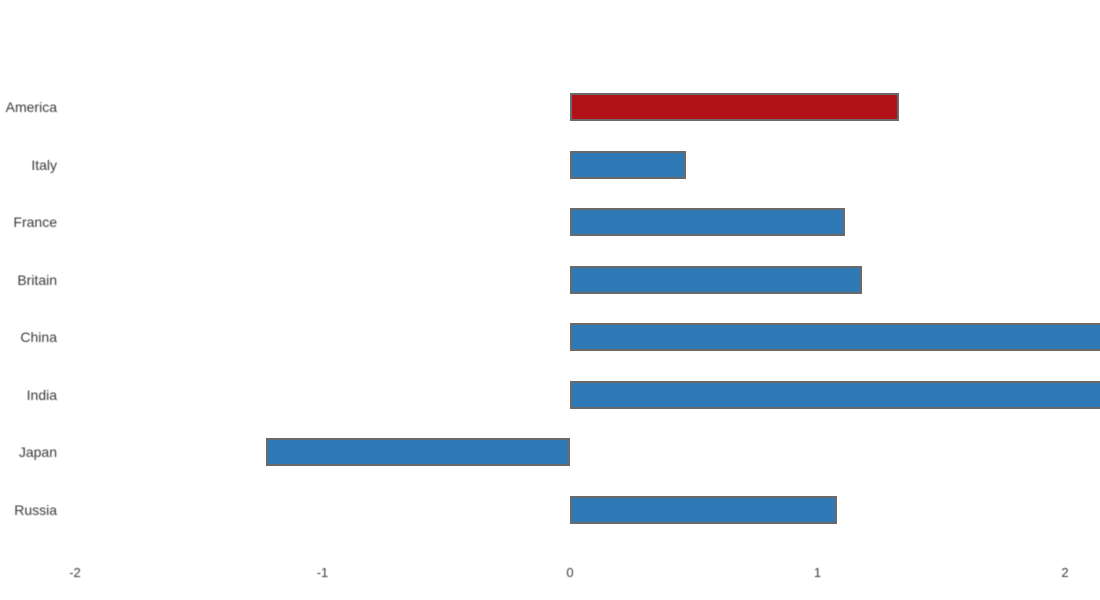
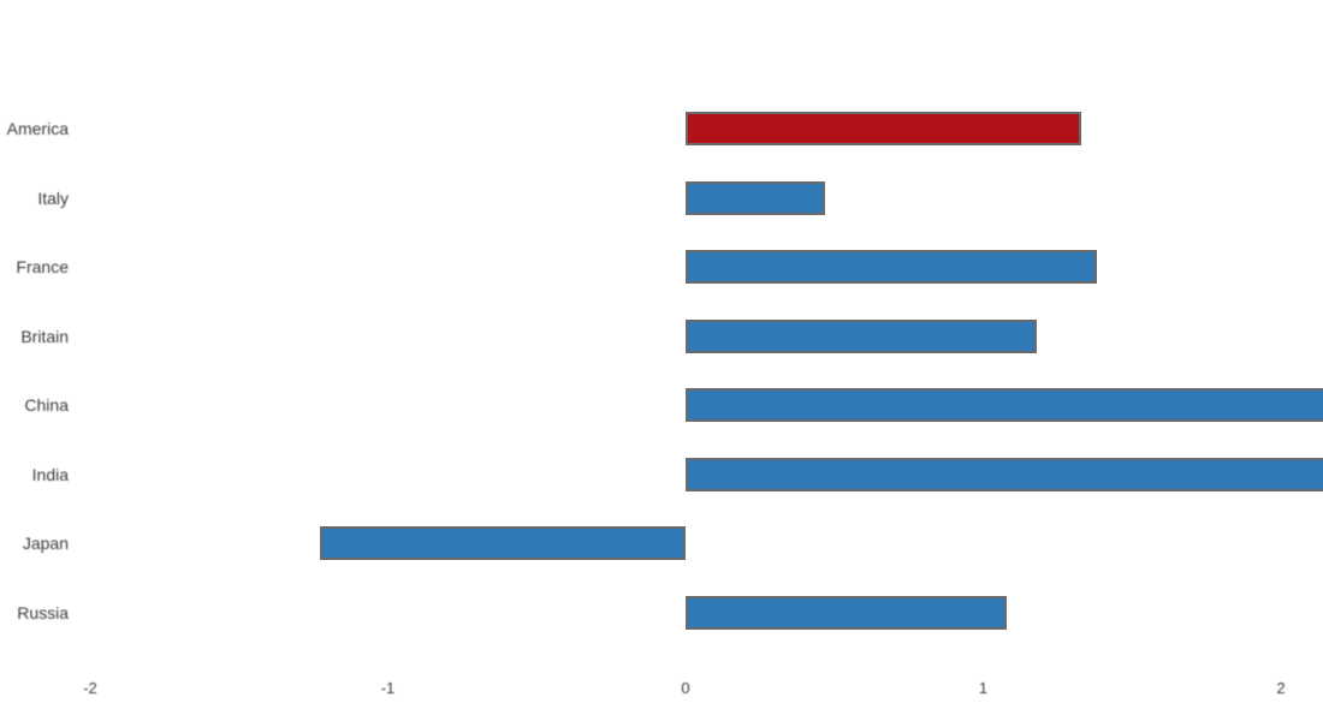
France: 1.11 -> 1.38
